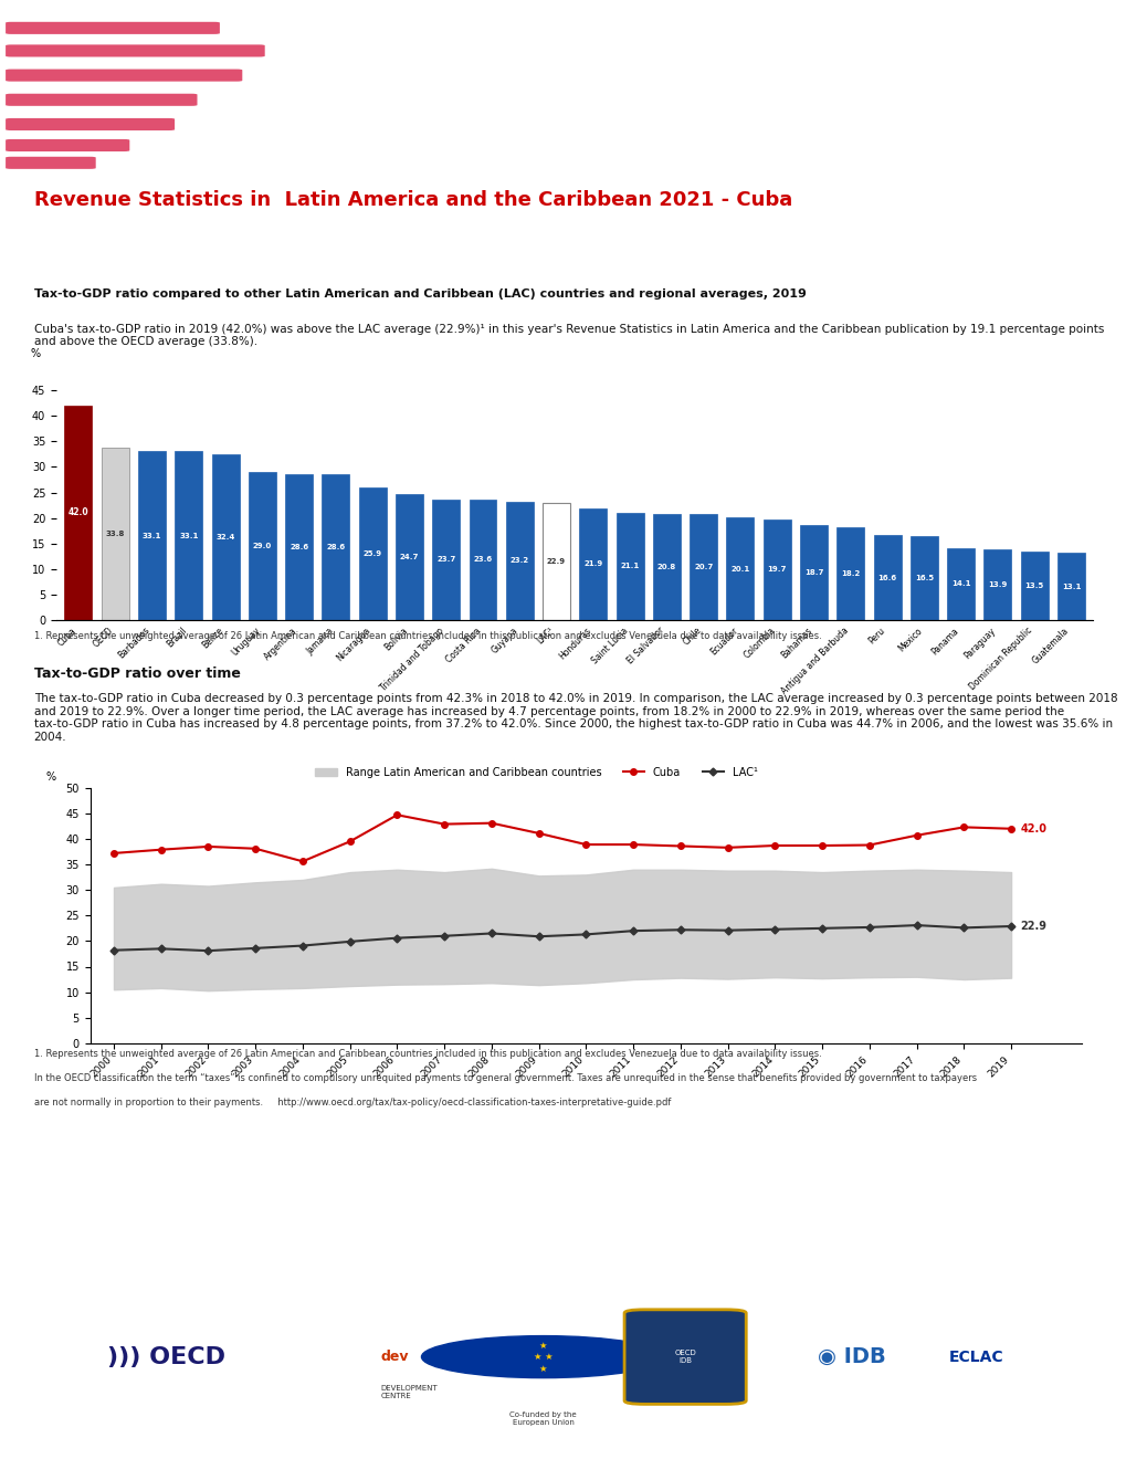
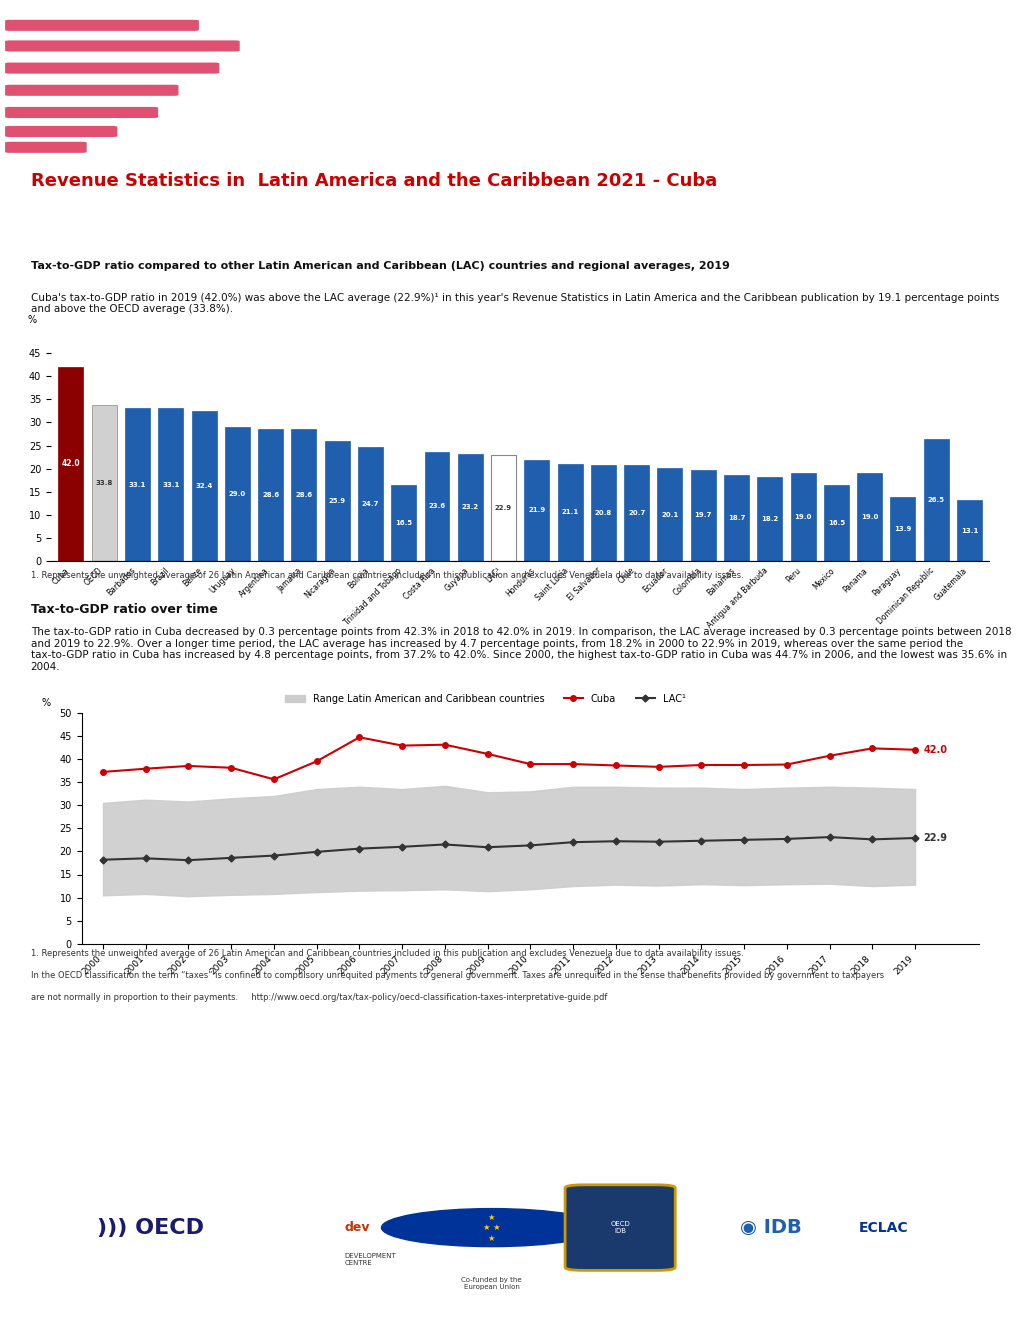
Trinidad and Tobago: 23.7 -> 16.5
Peru: 16.6 -> 19.0
Panama: 14.1 -> 19.0
Dominican Republic: 13.5 -> 26.5
